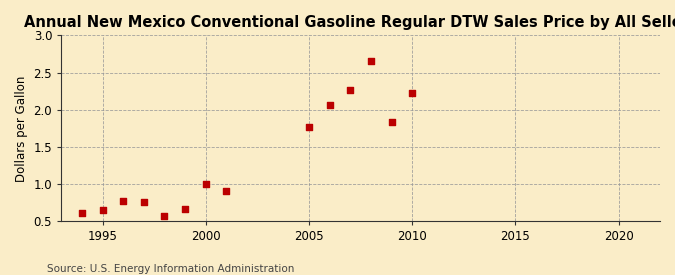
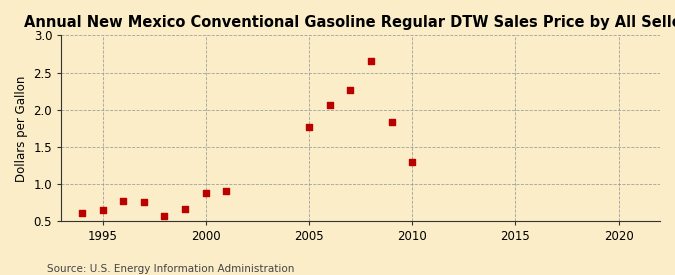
2000: 1.00 -> 0.88
2010: 2.22 -> 1.30
